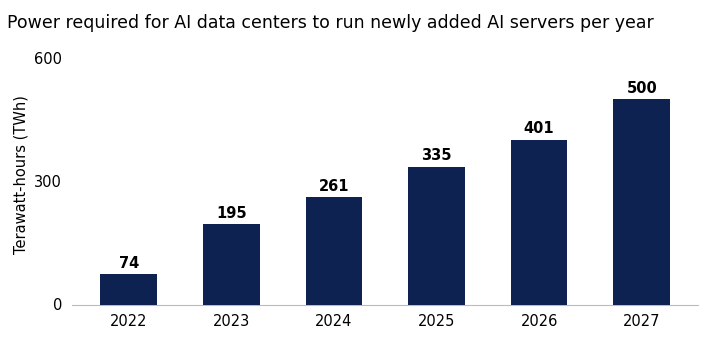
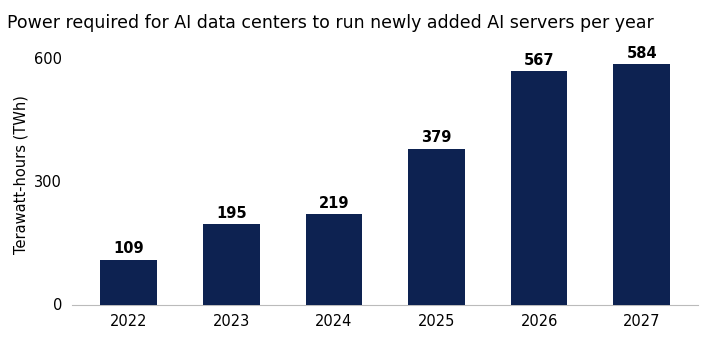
2022: 74 -> 109
2024: 261 -> 219
2025: 335 -> 379
2026: 401 -> 567
2027: 500 -> 584
